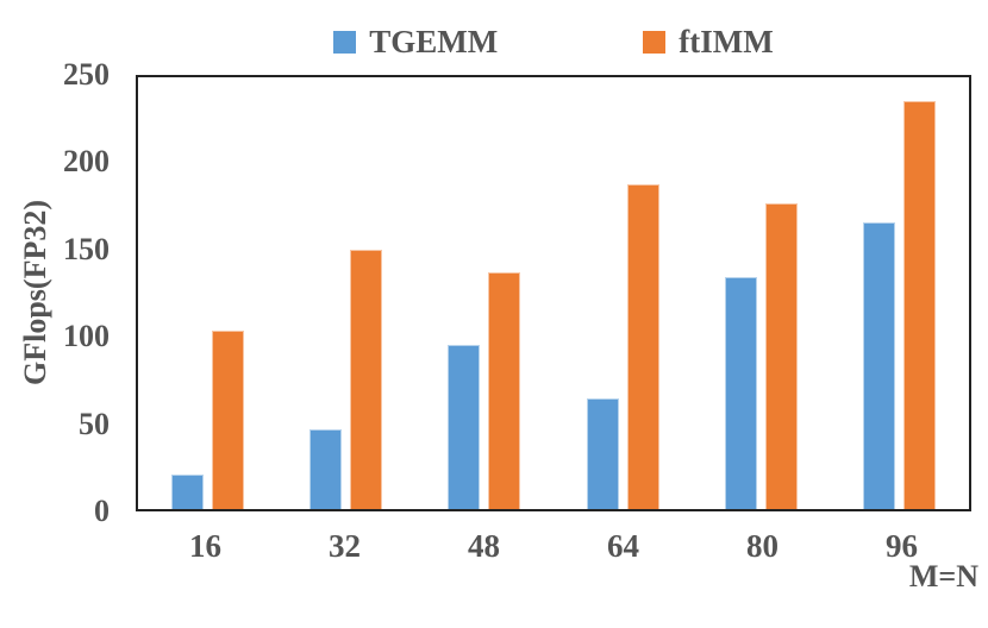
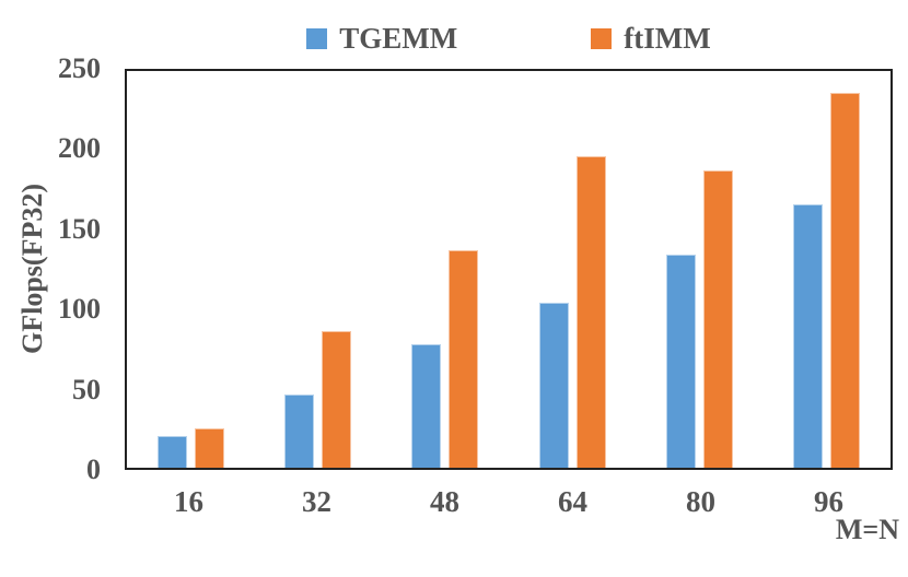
ftIMM/16: 103 -> 25
ftIMM/32: 150 -> 86
TGEMM/48: 95 -> 78
TGEMM/64: 64 -> 104
ftIMM/64: 188 -> 196
ftIMM/80: 177 -> 187
